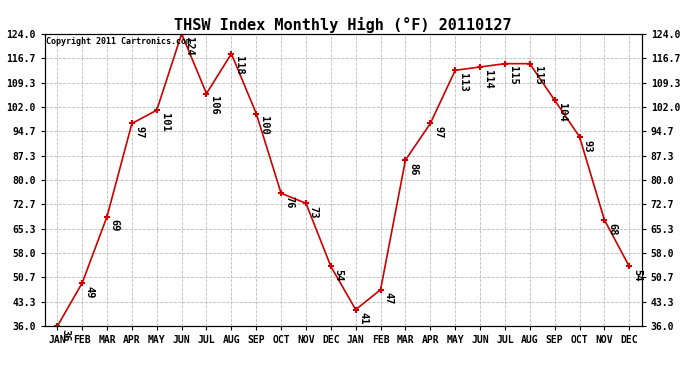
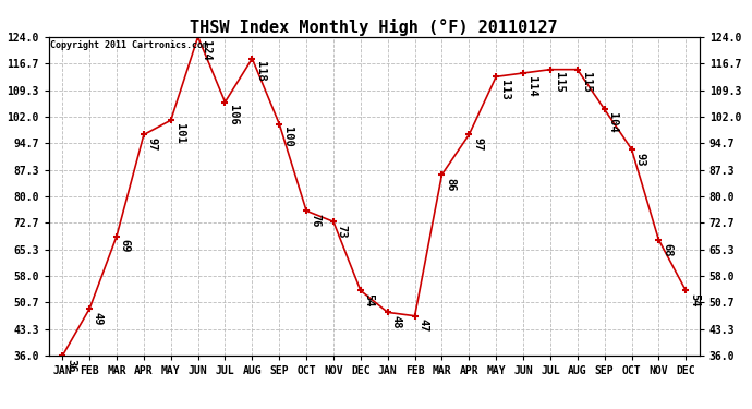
JAN: 41 -> 48
